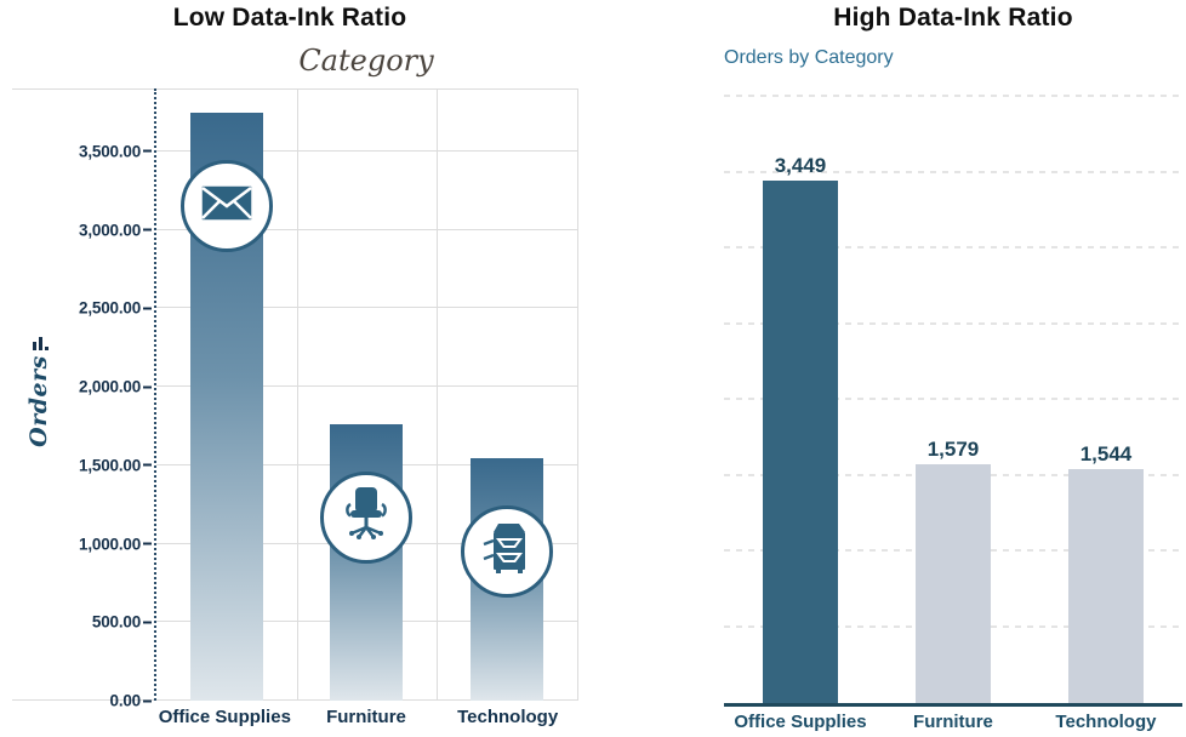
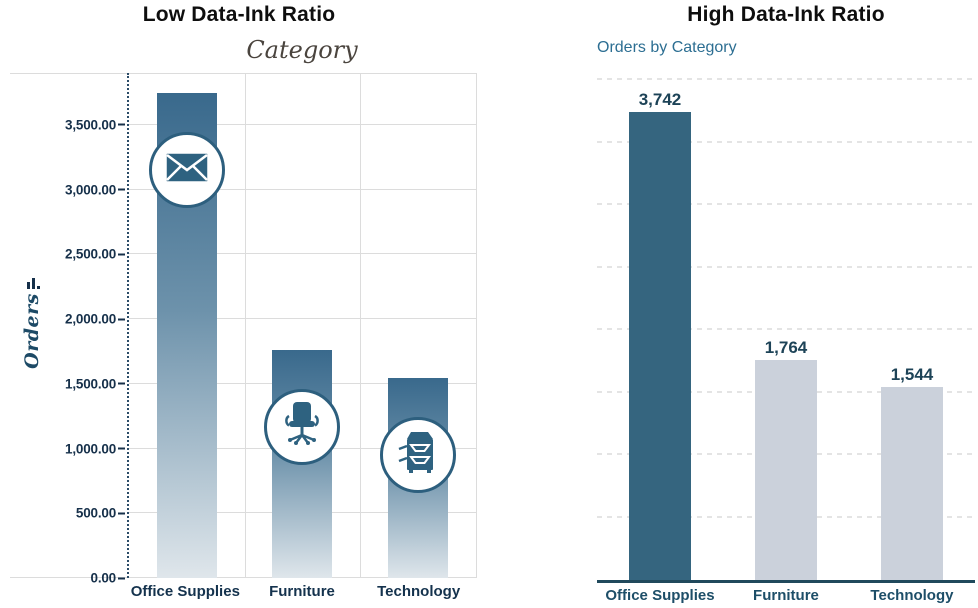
High Data-Ink Ratio/Office Supplies: 3,449 -> 3,742
High Data-Ink Ratio/Furniture: 1,579 -> 1,764
